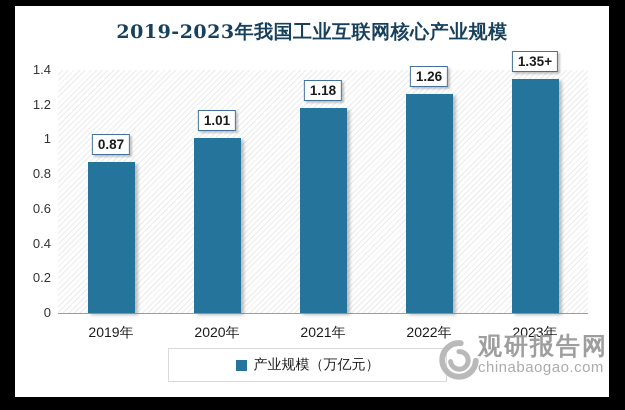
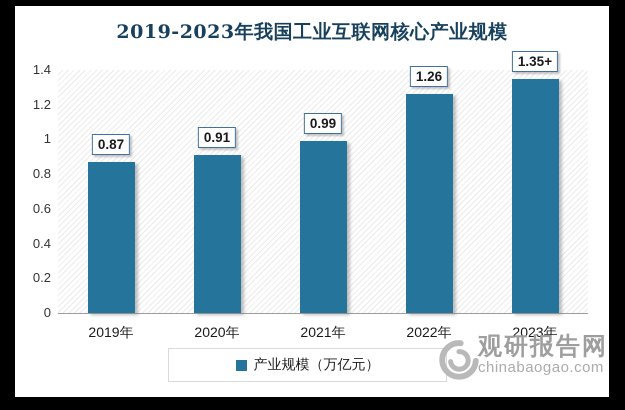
2020年: 1.01 -> 0.91
2021年: 1.18 -> 0.99
